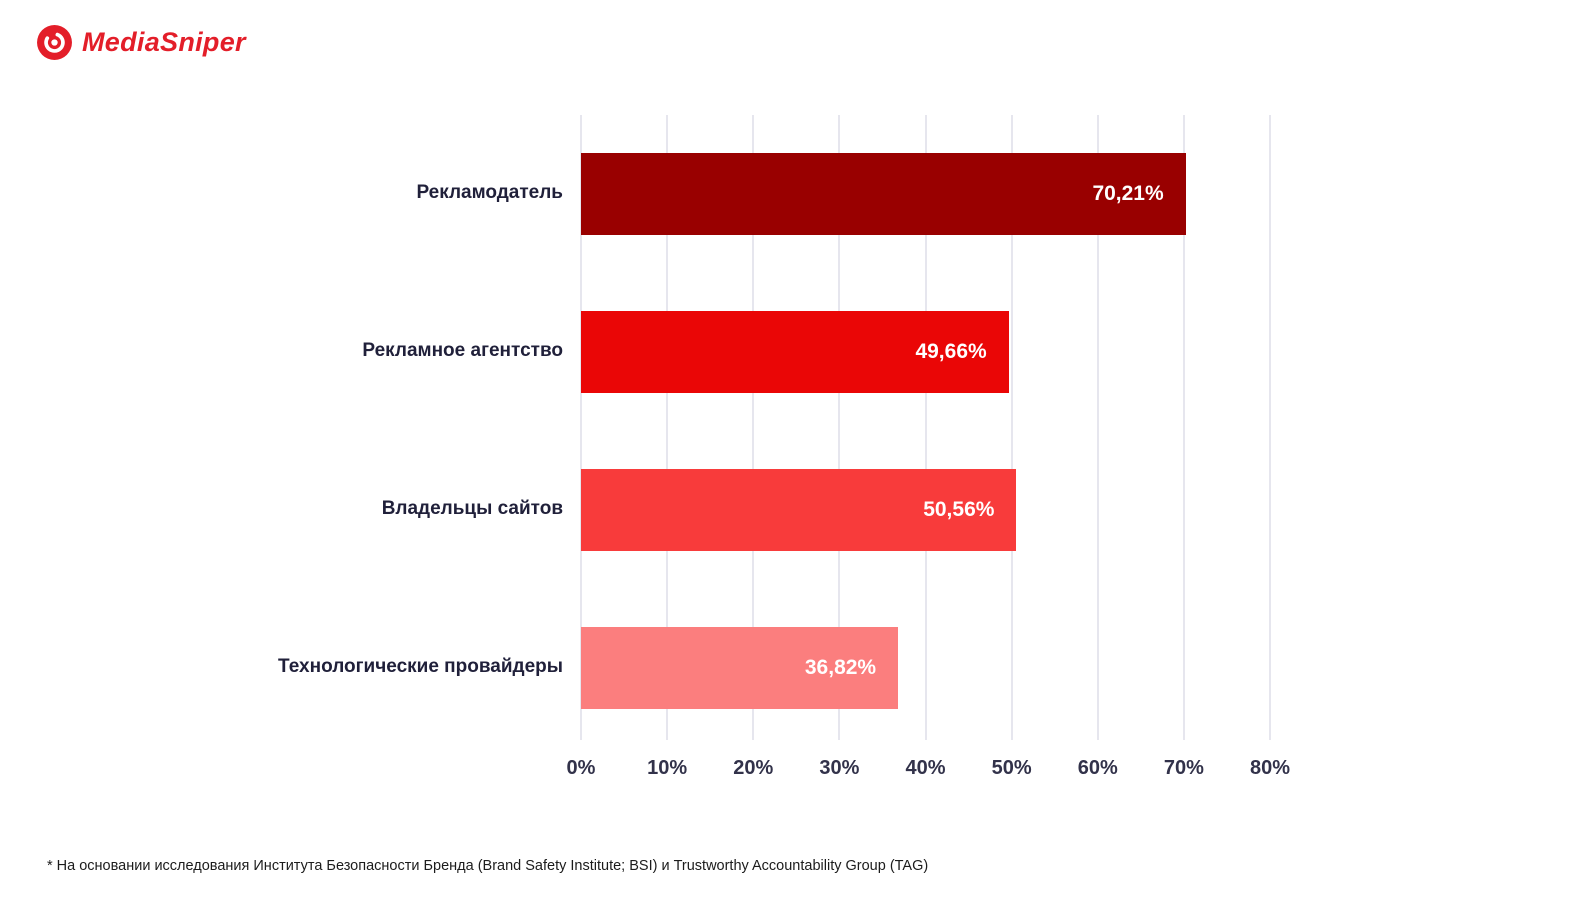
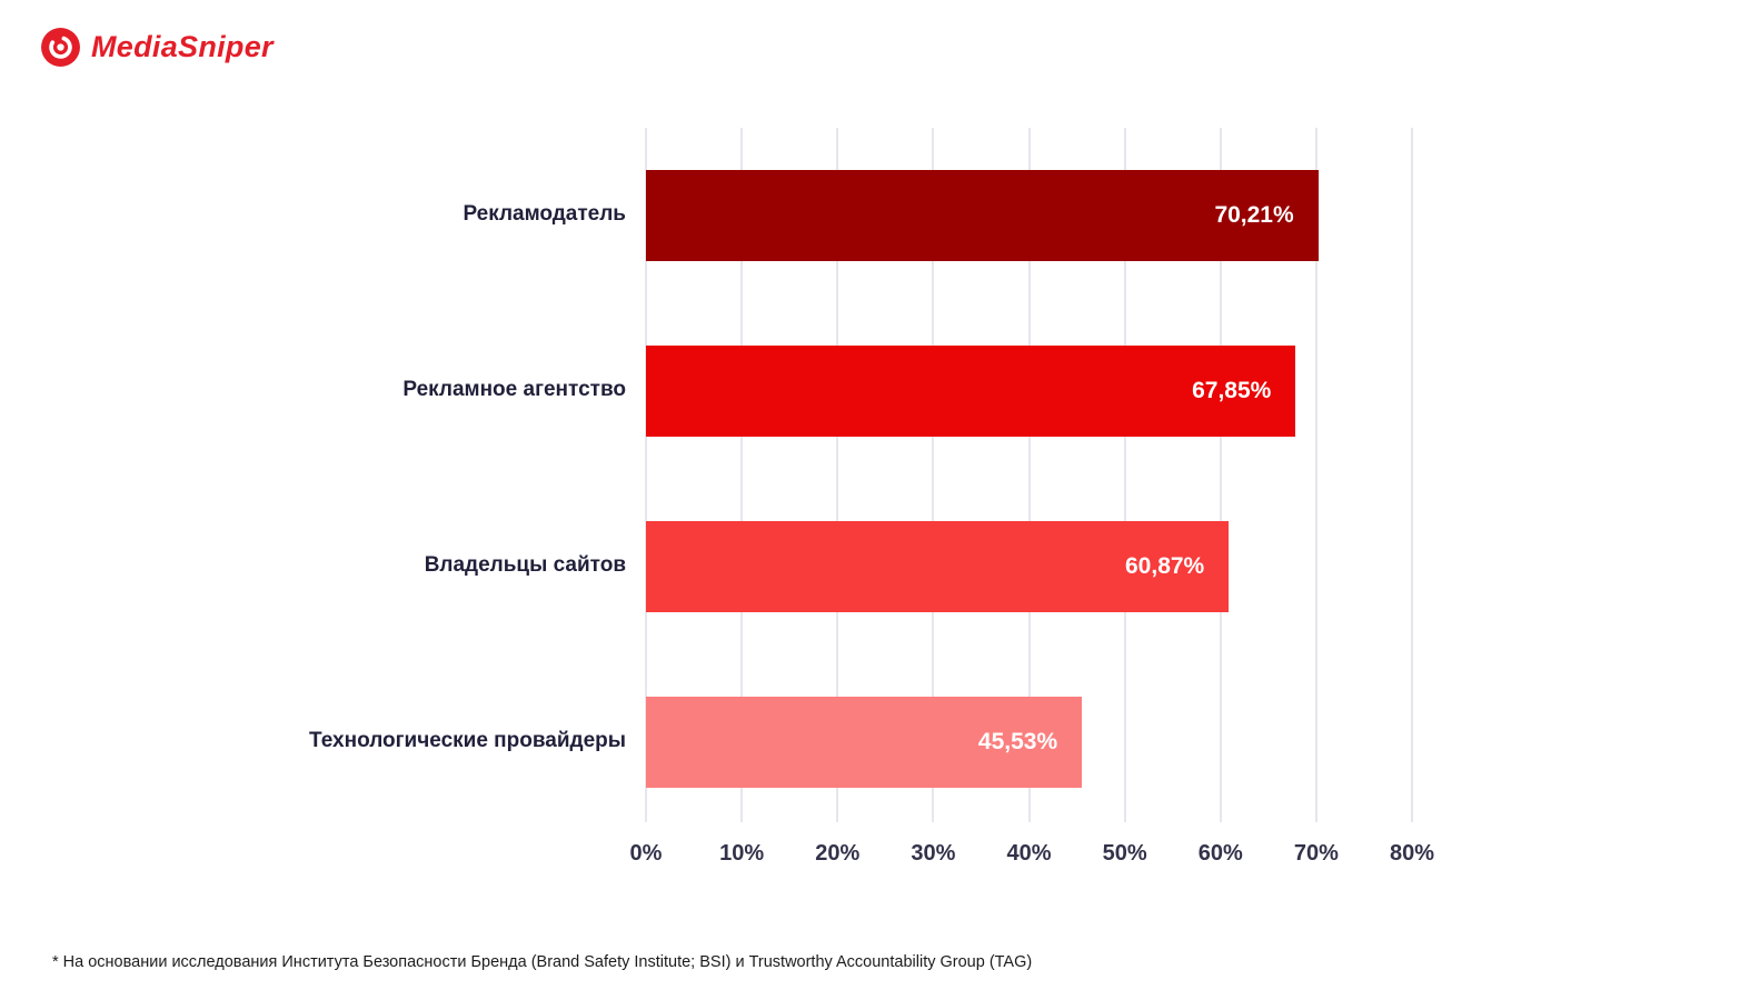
Рекламное агентство: 49,66% -> 67,85%
Владельцы сайтов: 50,56% -> 60,87%
Технологические провайдеры: 36,82% -> 45,53%
